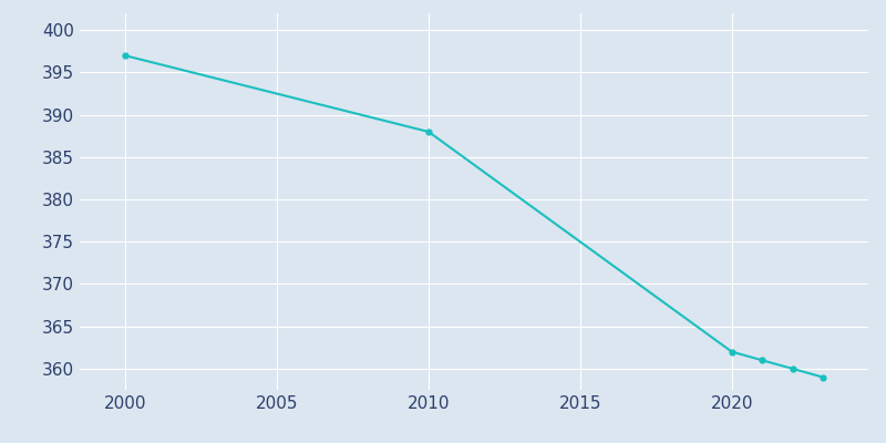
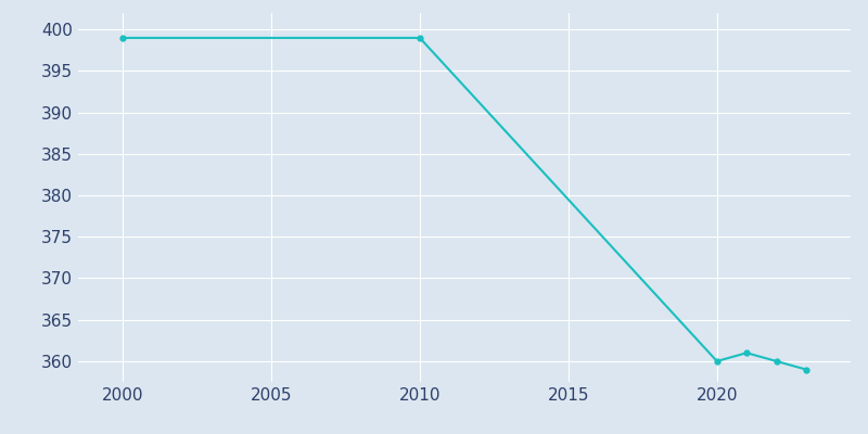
2000: 397 -> 399
2010: 388 -> 399
2020: 362 -> 360
